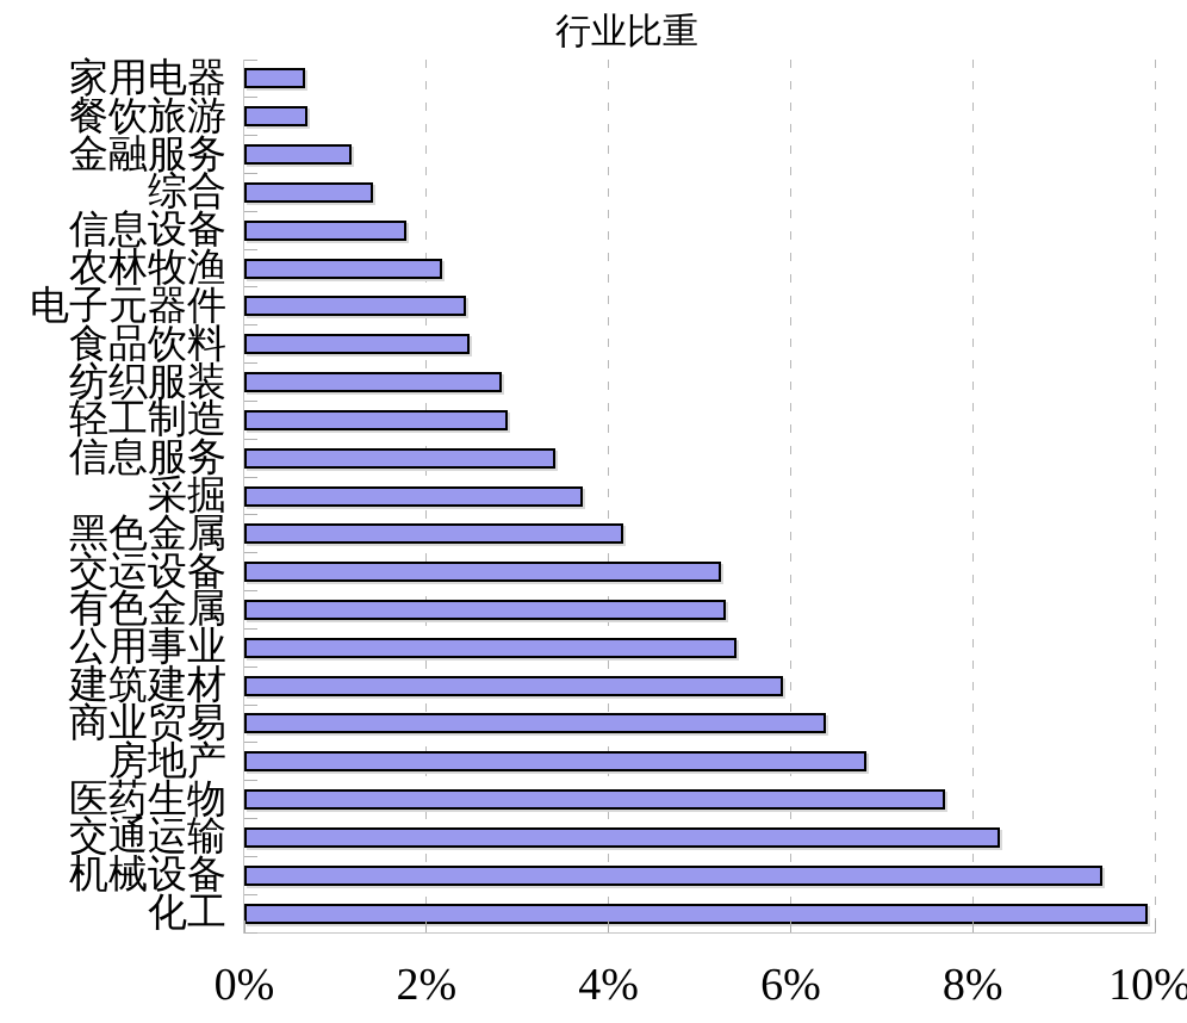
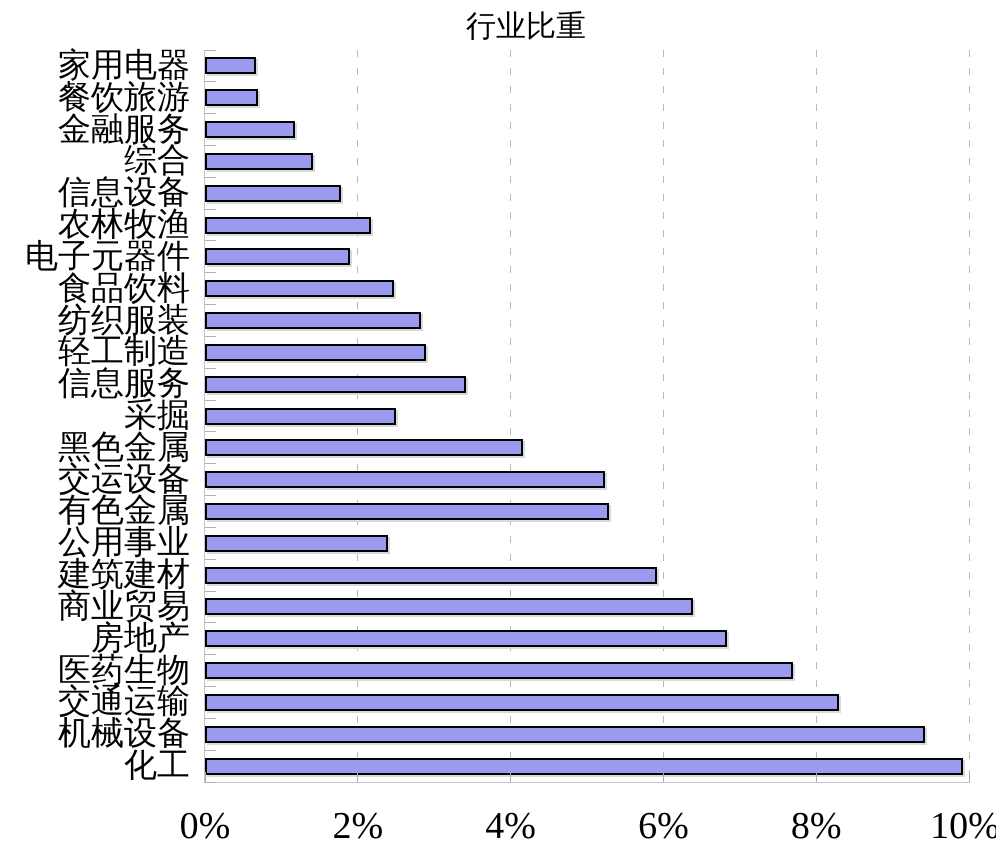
电子元器件: 2.4% -> 1.9%
采掘: 3.7% -> 2.5%
公用事业: 5.4% -> 2.4%
